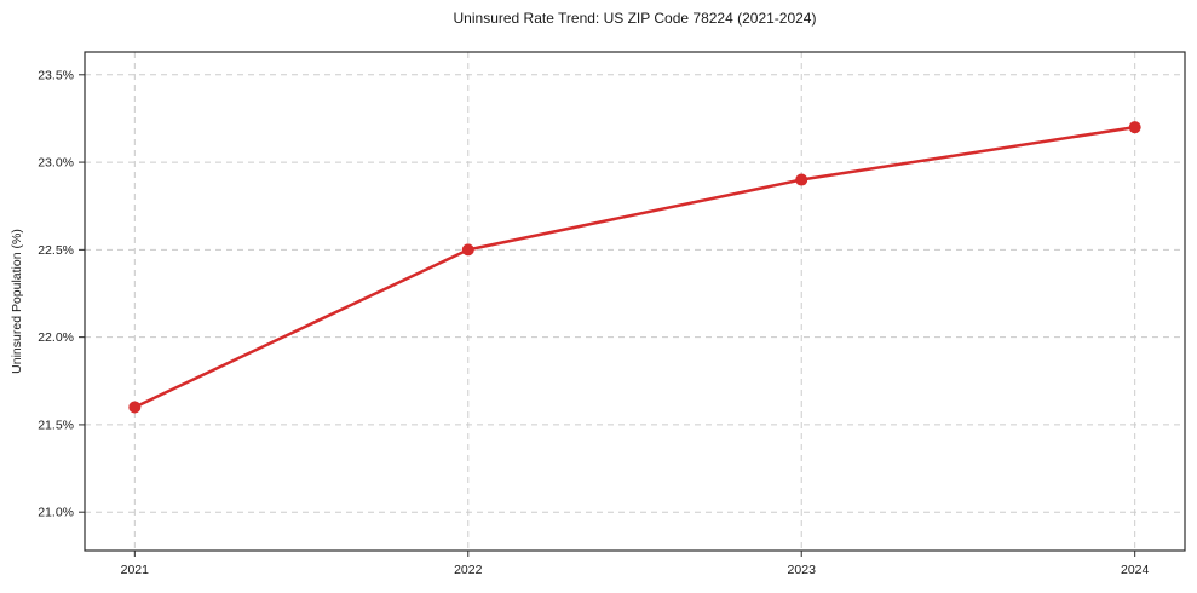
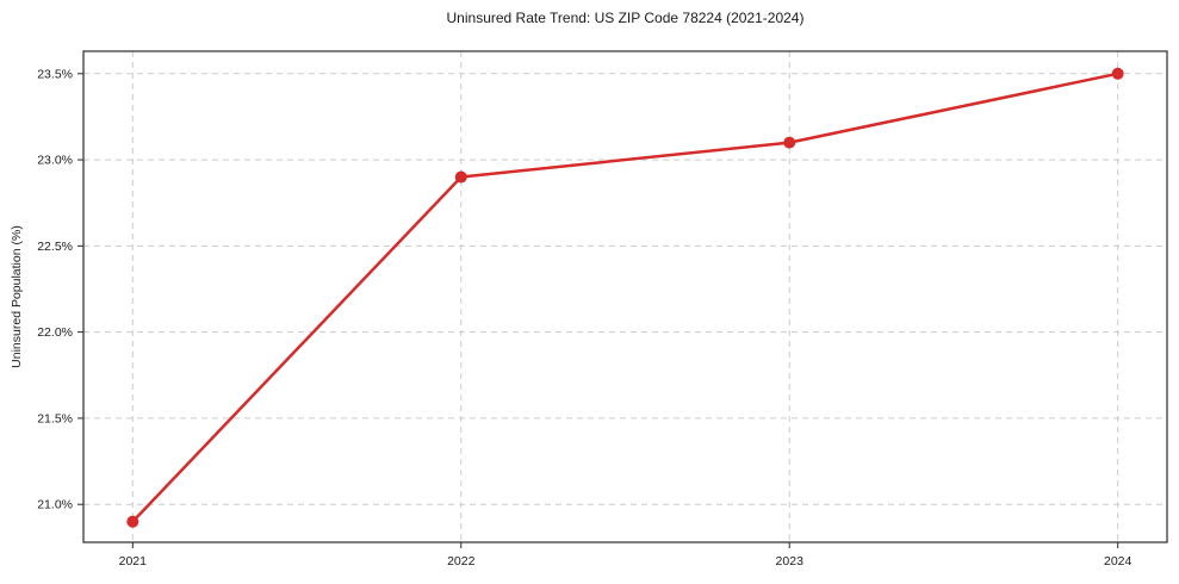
2021: 21.6% -> 20.9%
2022: 22.5% -> 22.9%
2023: 22.9% -> 23.1%
2024: 23.2% -> 23.5%
